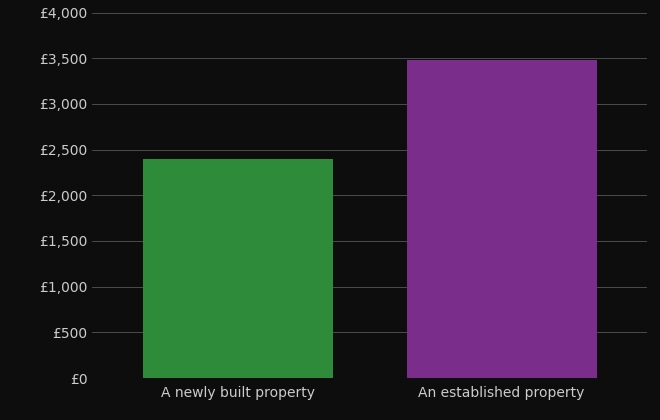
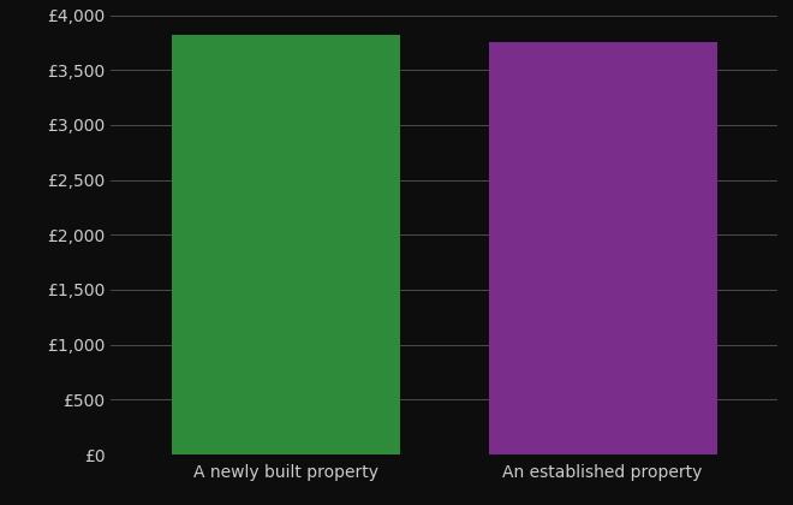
A newly built property: £2,400 -> £3,820
An established property: £3,480 -> £3,760
